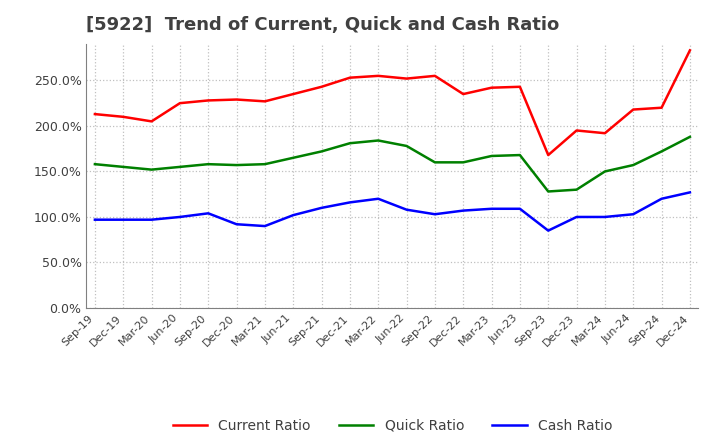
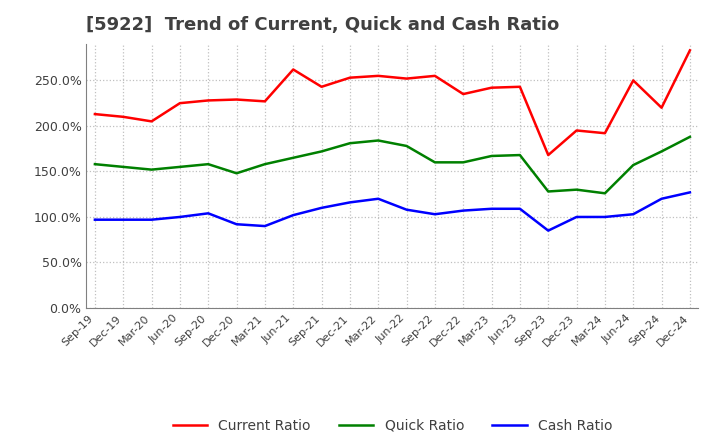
Quick Ratio/Dec-20: 157% -> 148%
Current Ratio/Jun-21: 235% -> 262%
Quick Ratio/Mar-24: 150% -> 126%
Current Ratio/Jun-24: 218% -> 250%
